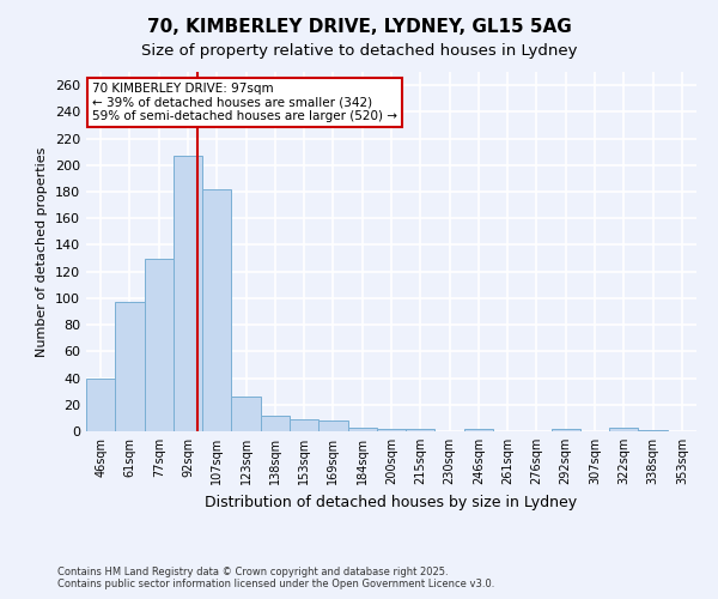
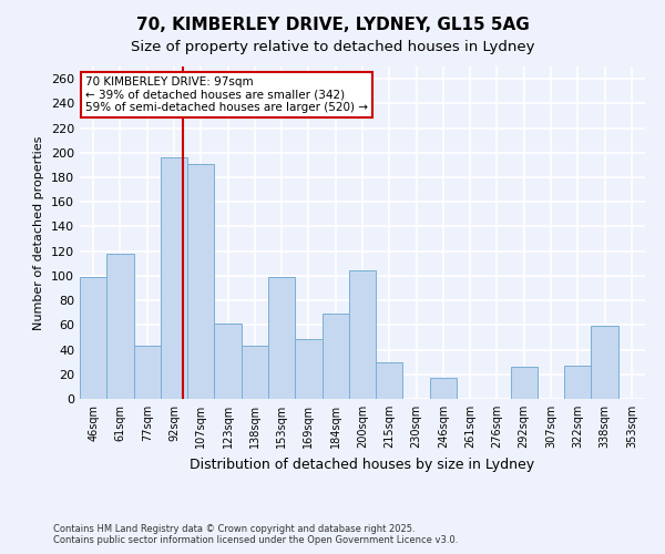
46sqm: 40 -> 99
61sqm: 97 -> 118
77sqm: 130 -> 43
92sqm: 207 -> 196
107sqm: 182 -> 191
123sqm: 26 -> 61
138sqm: 12 -> 43
153sqm: 9 -> 99
169sqm: 8 -> 49
184sqm: 3 -> 69
200sqm: 2 -> 104
215sqm: 2 -> 30
246sqm: 2 -> 17
292sqm: 2 -> 26
322sqm: 3 -> 27
338sqm: 1 -> 59
